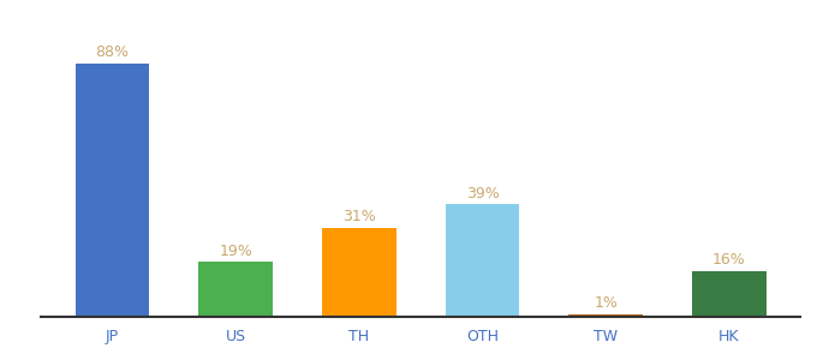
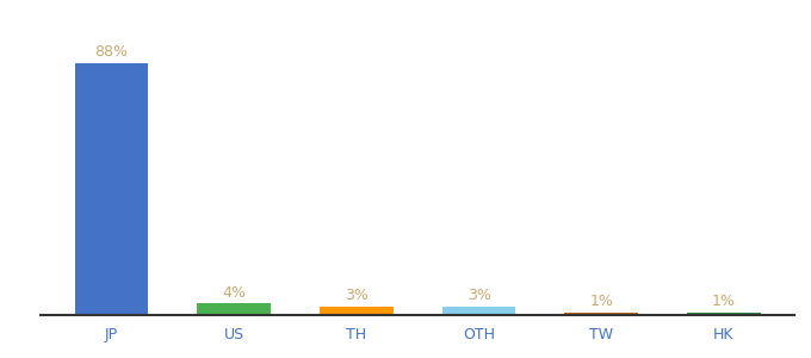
US: 19% -> 4%
TH: 31% -> 3%
OTH: 39% -> 3%
HK: 16% -> 1%
